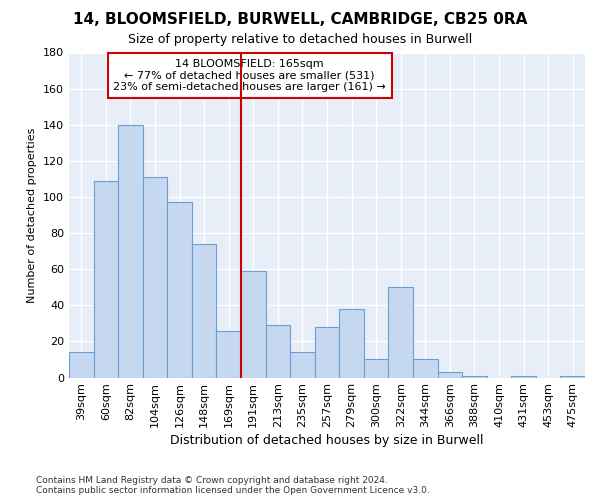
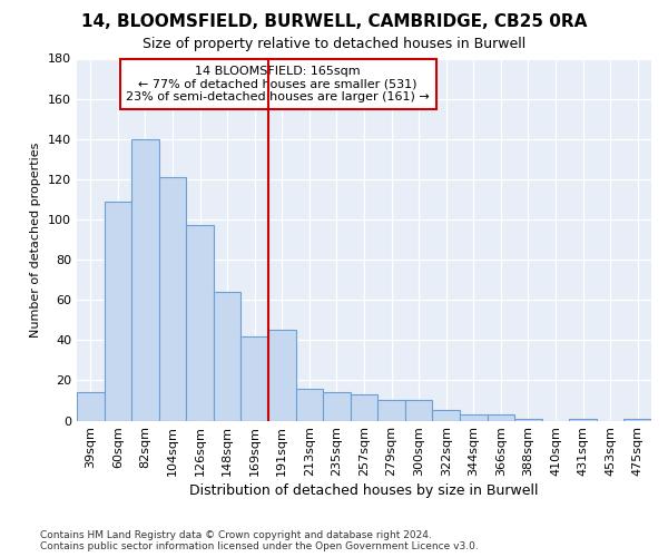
104sqm: 111 -> 121
148sqm: 74 -> 64
169sqm: 26 -> 42
191sqm: 59 -> 45
213sqm: 29 -> 16
257sqm: 28 -> 13
279sqm: 38 -> 10
322sqm: 50 -> 5
344sqm: 10 -> 3
